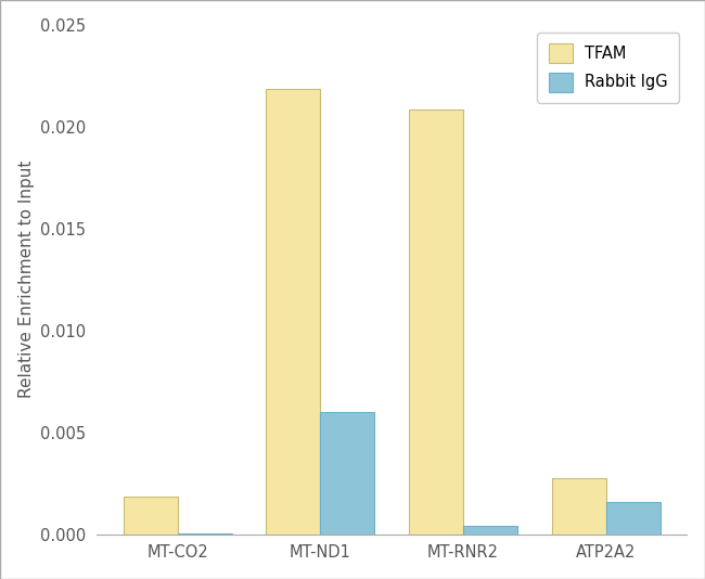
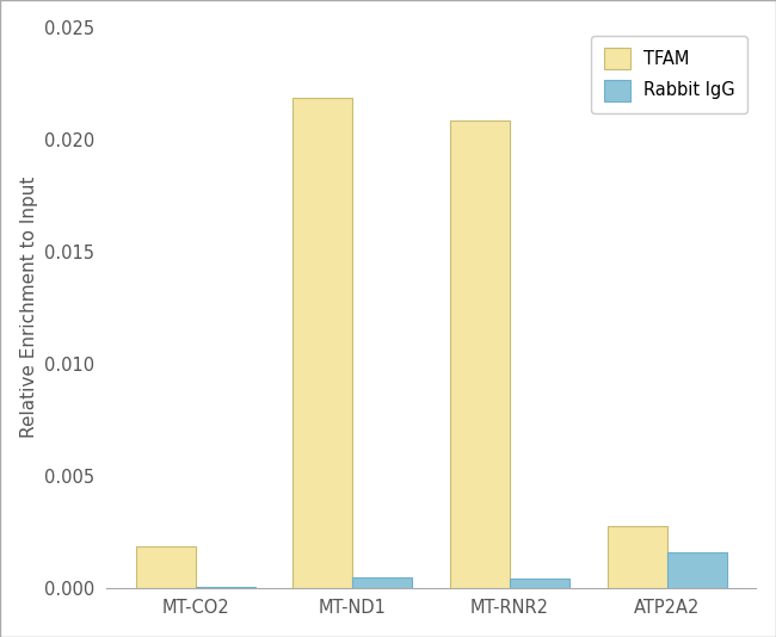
Rabbit IgG/MT-ND1: 0.0060 -> 0.0004
